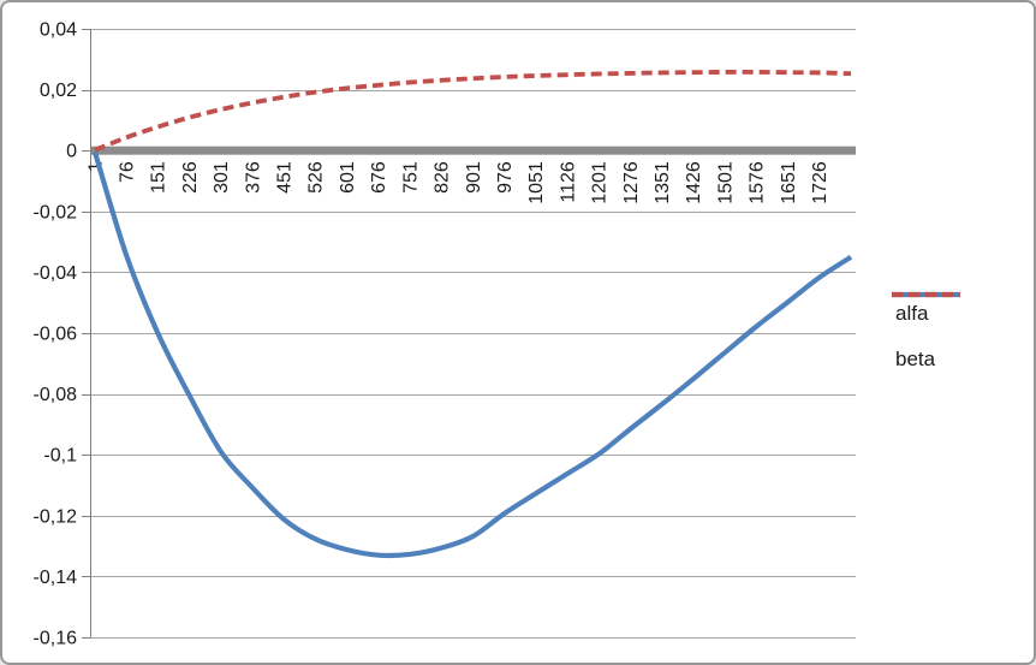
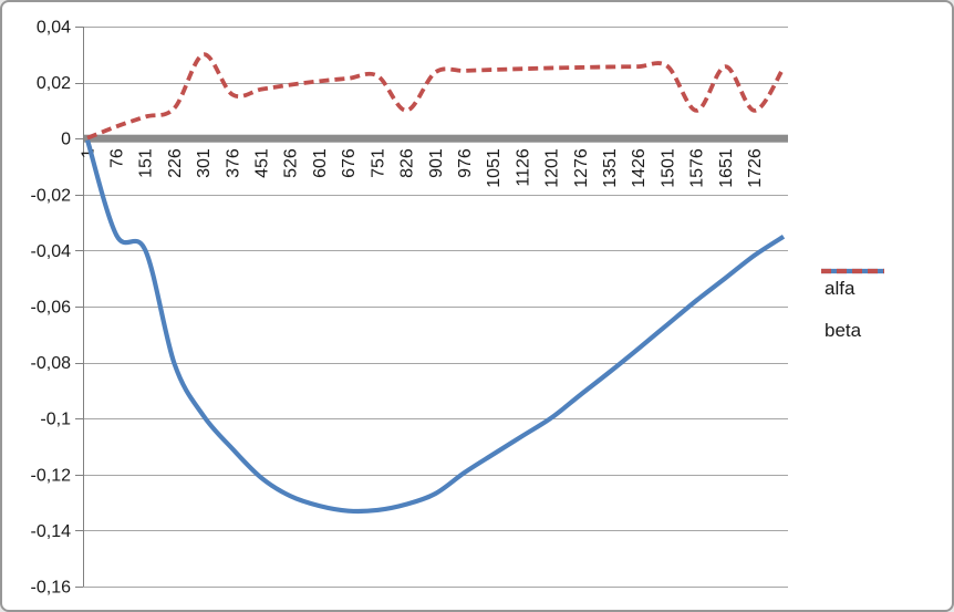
alfa/151: -0,06 -> -0,04
beta/301: 0,01 -> 0,03
beta/826: 0,02 -> 0,01
beta/1576: 0,03 -> 0,01
beta/1726: 0,03 -> 0,01
